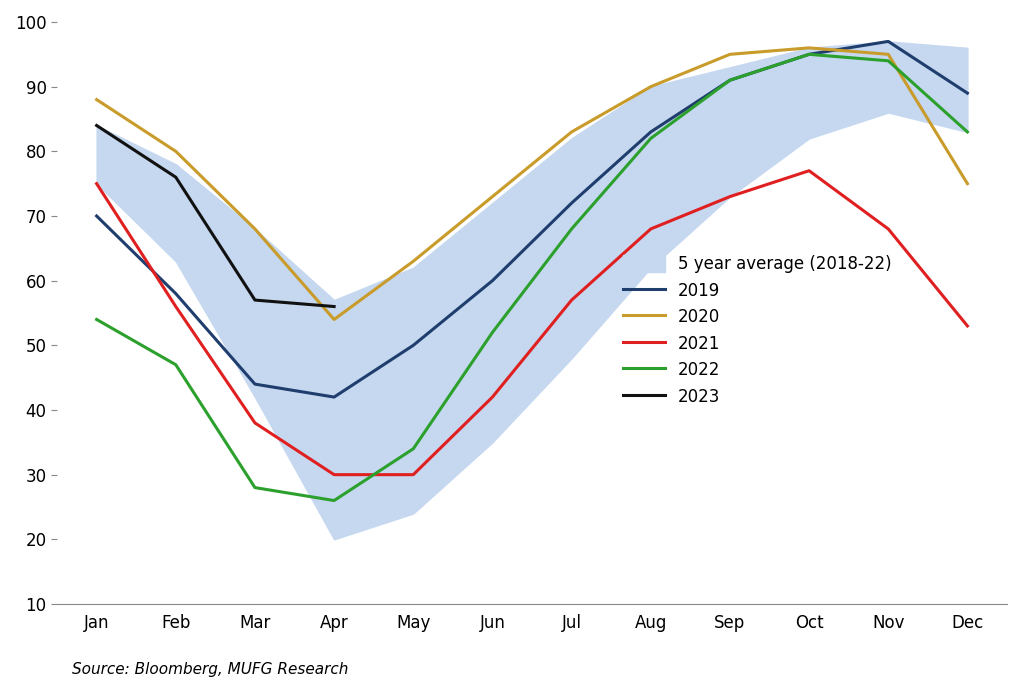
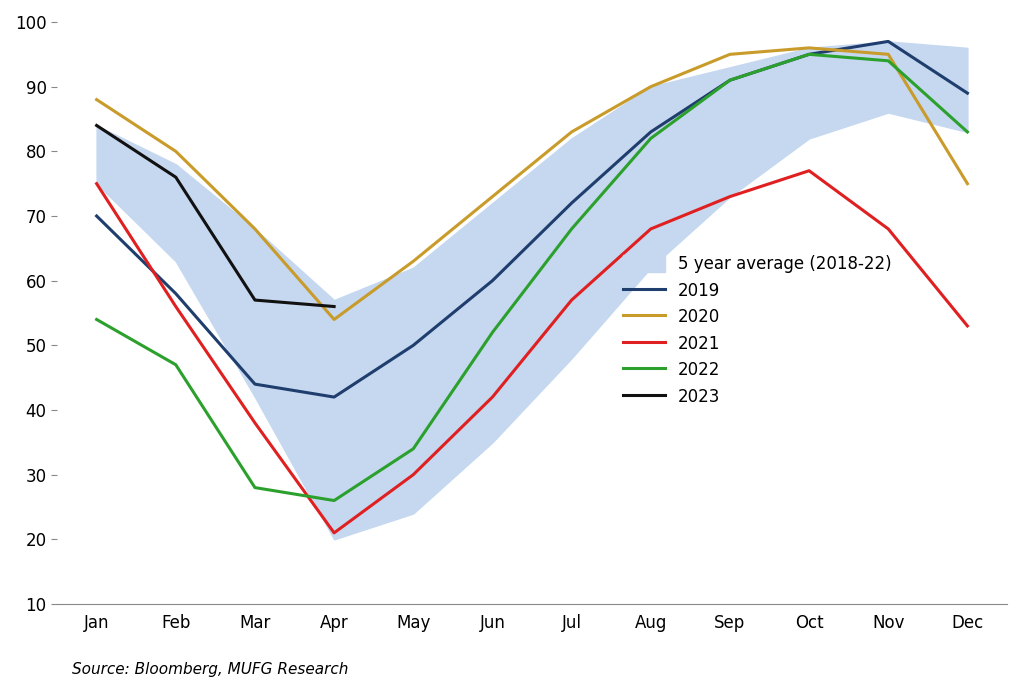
2021/Apr: 30 -> 21
